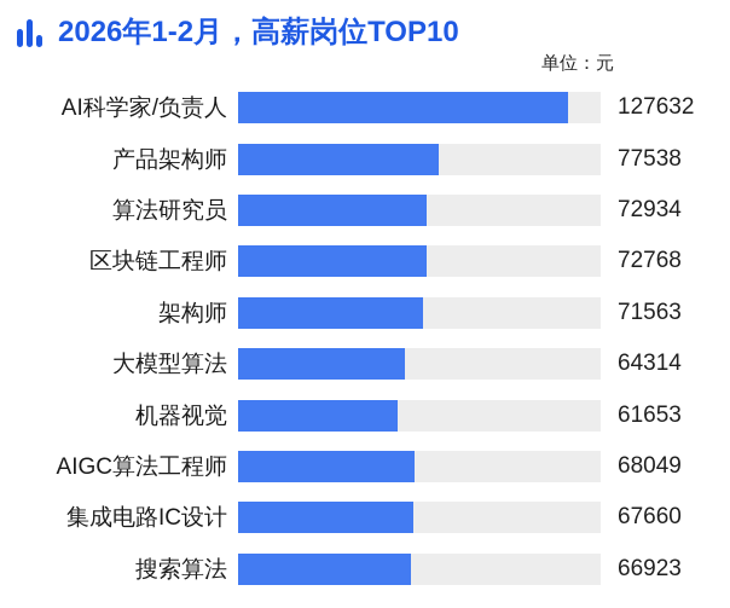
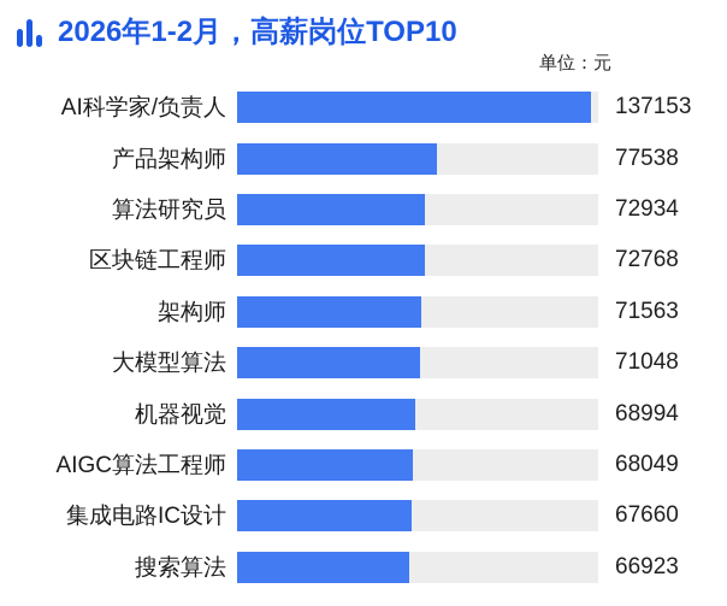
AI科学家/负责人: 127632 -> 137153
大模型算法: 64314 -> 71048
机器视觉: 61653 -> 68994
